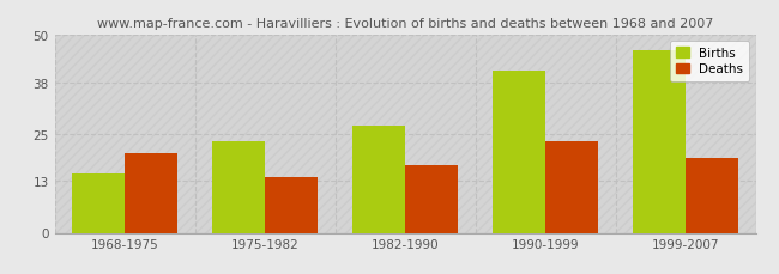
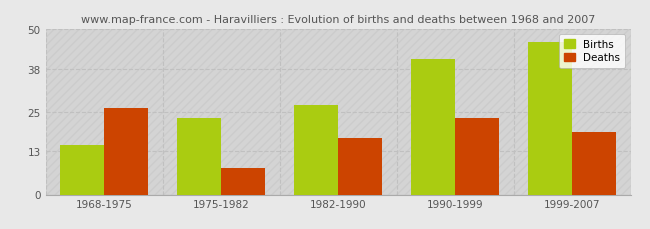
Deaths/1968-1975: 20 -> 26
Deaths/1975-1982: 14 -> 8
